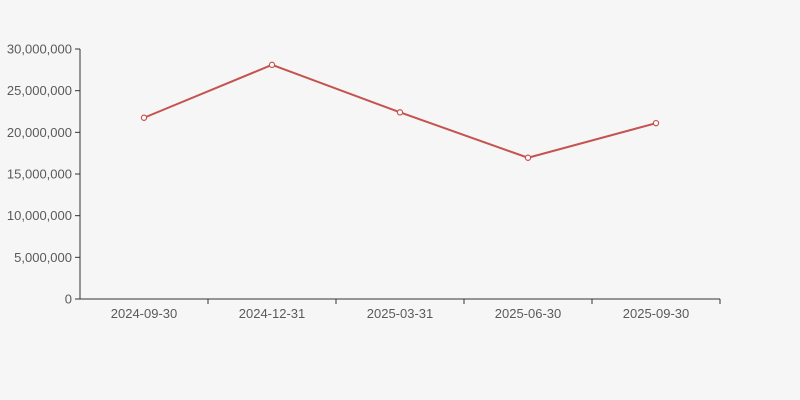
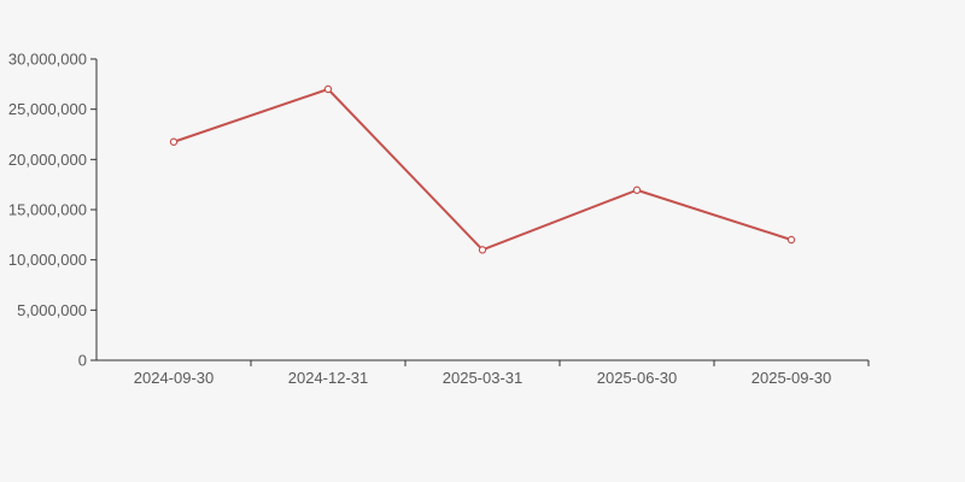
2024-12-31: 28000000 -> 27000000
2025-03-31: 22000000 -> 11000000
2025-09-30: 21000000 -> 12000000
